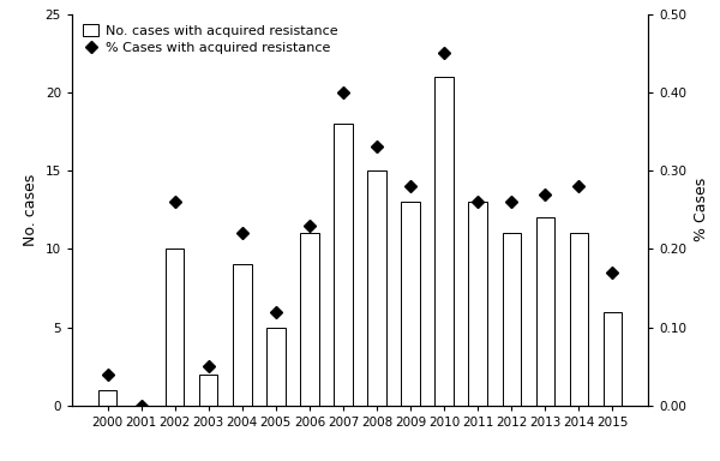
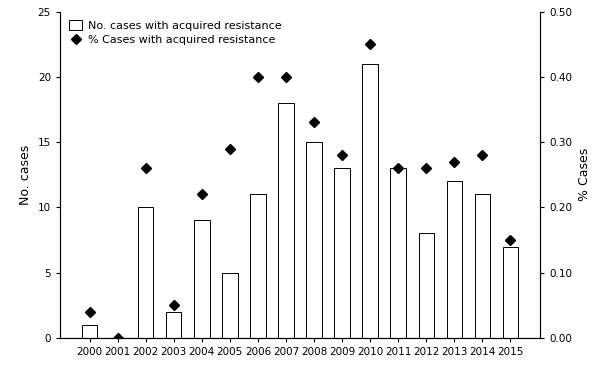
% Cases with acquired resistance/2005: 0.12 -> 0.29
% Cases with acquired resistance/2006: 0.23 -> 0.40
No. cases with acquired resistance/2012: 11 -> 8
No. cases with acquired resistance/2015: 6 -> 7
% Cases with acquired resistance/2015: 0.17 -> 0.15
